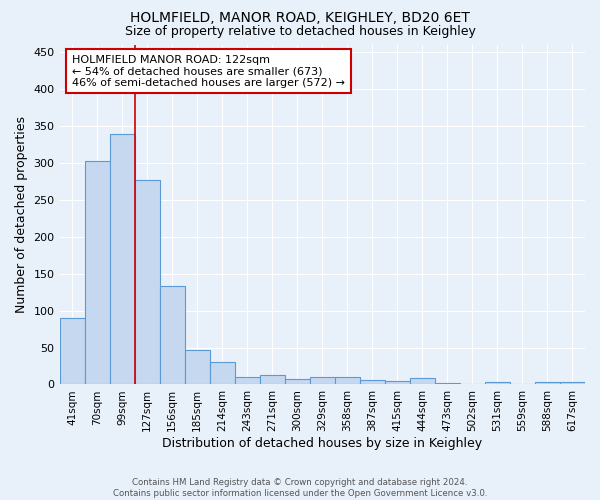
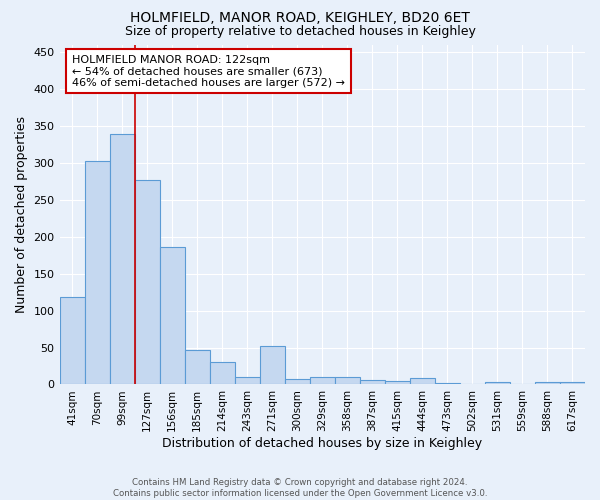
41sqm: 90 -> 118
156sqm: 133 -> 186
271sqm: 13 -> 52
